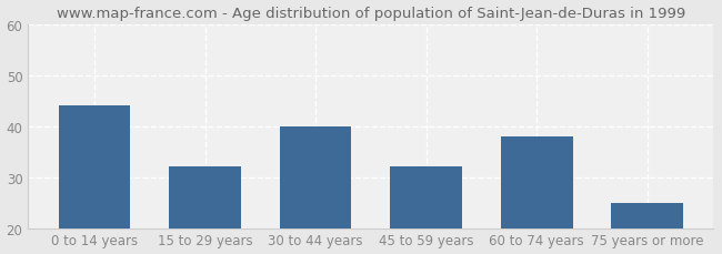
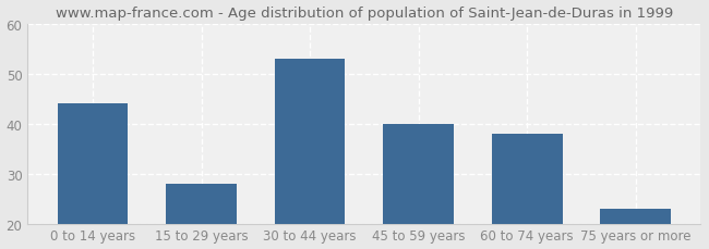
15 to 29 years: 32 -> 28
30 to 44 years: 40 -> 53
45 to 59 years: 32 -> 40
75 years or more: 25 -> 23
